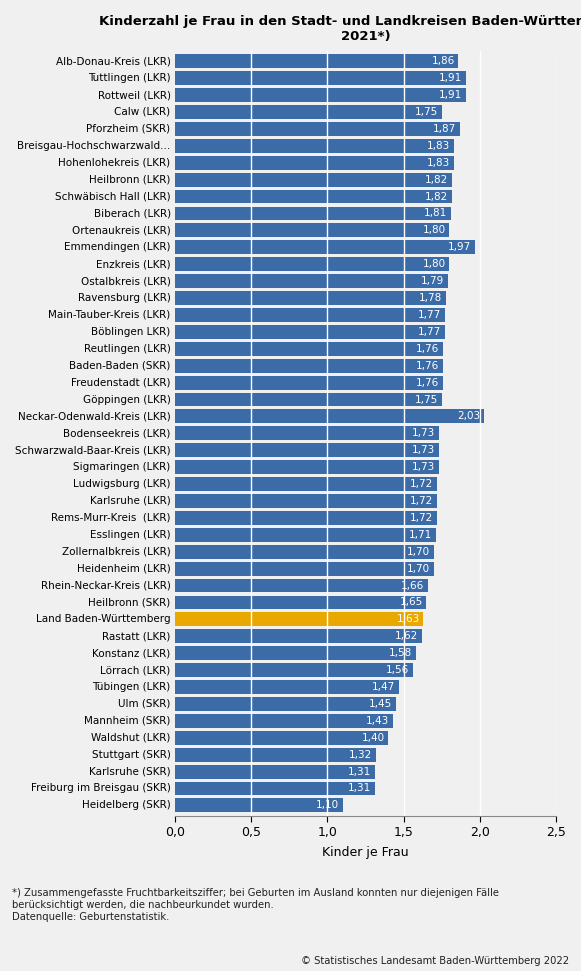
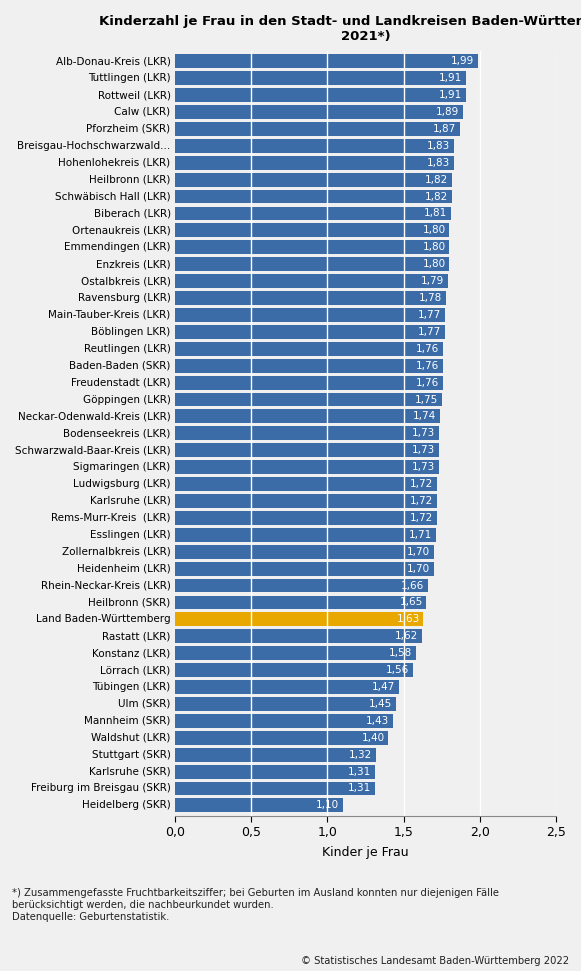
Alb-Donau-Kreis (LKR): 1,86 -> 1,99
Calw (LKR): 1,75 -> 1,89
Emmendingen (LKR): 1,97 -> 1,80
Neckar-Odenwald-Kreis (LKR): 2,03 -> 1,74
